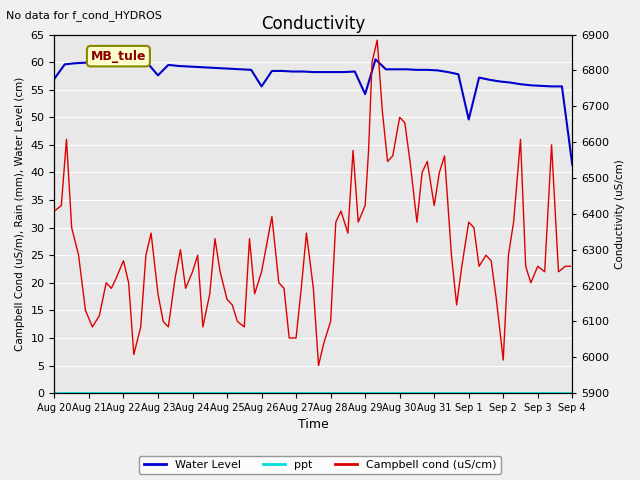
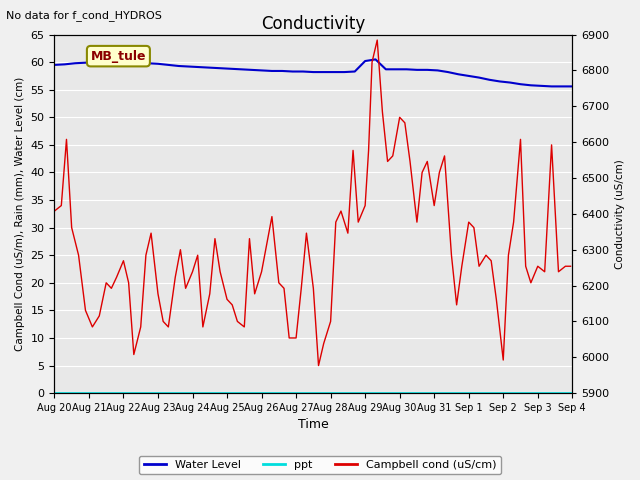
Water Level/Aug 20: 57.0 -> 59.5
Water Level/Aug 23: 57.6 -> 59.7
Water Level/Aug 26: 55.6 -> 58.5
Water Level/Aug 29: 54.2 -> 60.2
Water Level/Sep 1: 49.6 -> 57.5
Water Level/Sep 4: 41.4 -> 55.6
